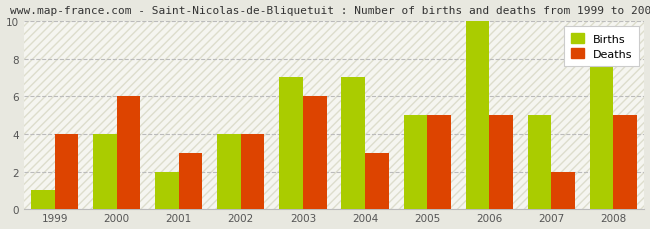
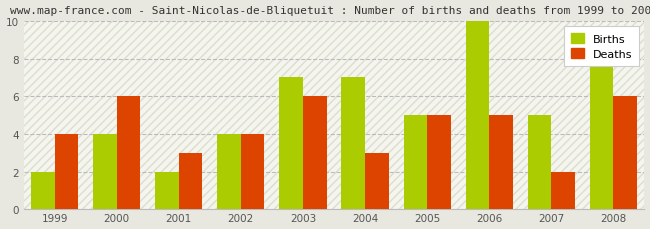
Births/1999: 1 -> 2
Deaths/2008: 5 -> 6
